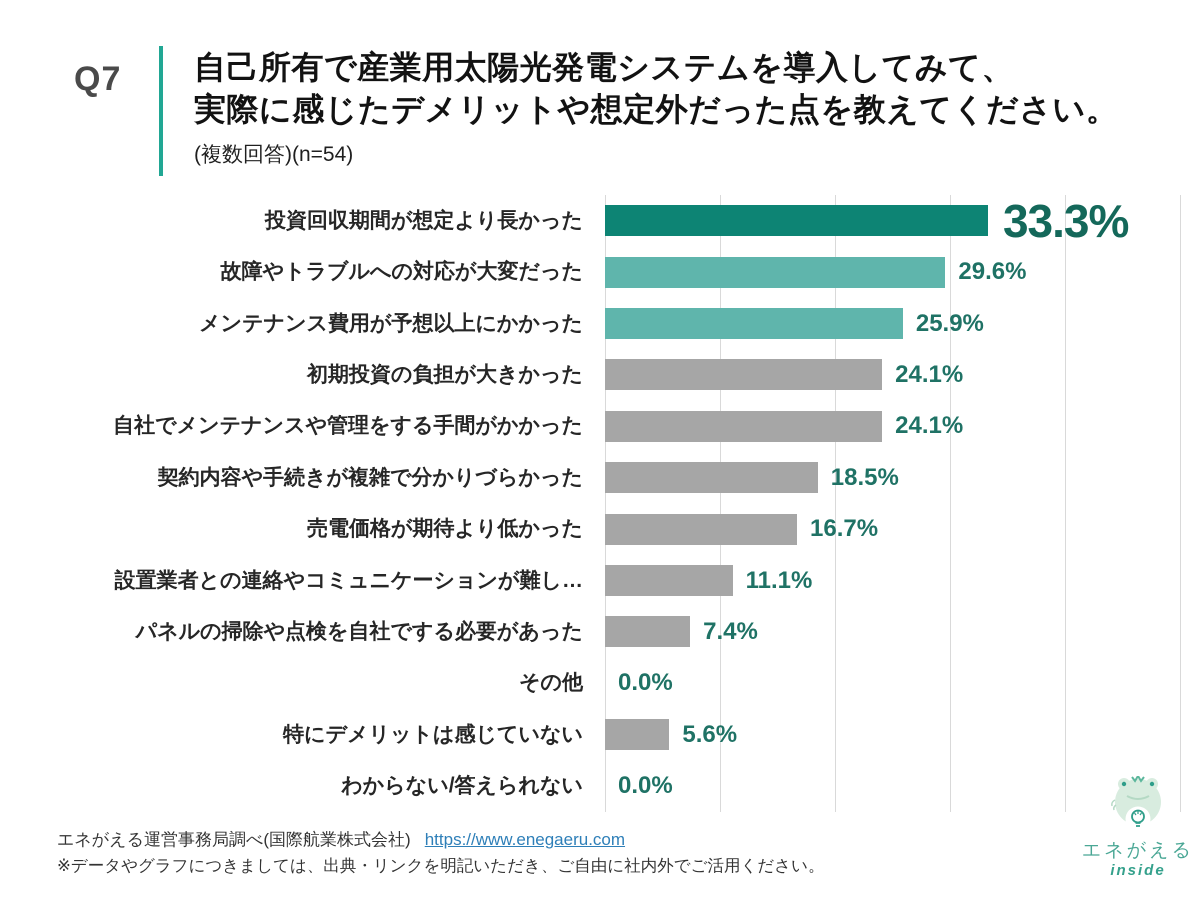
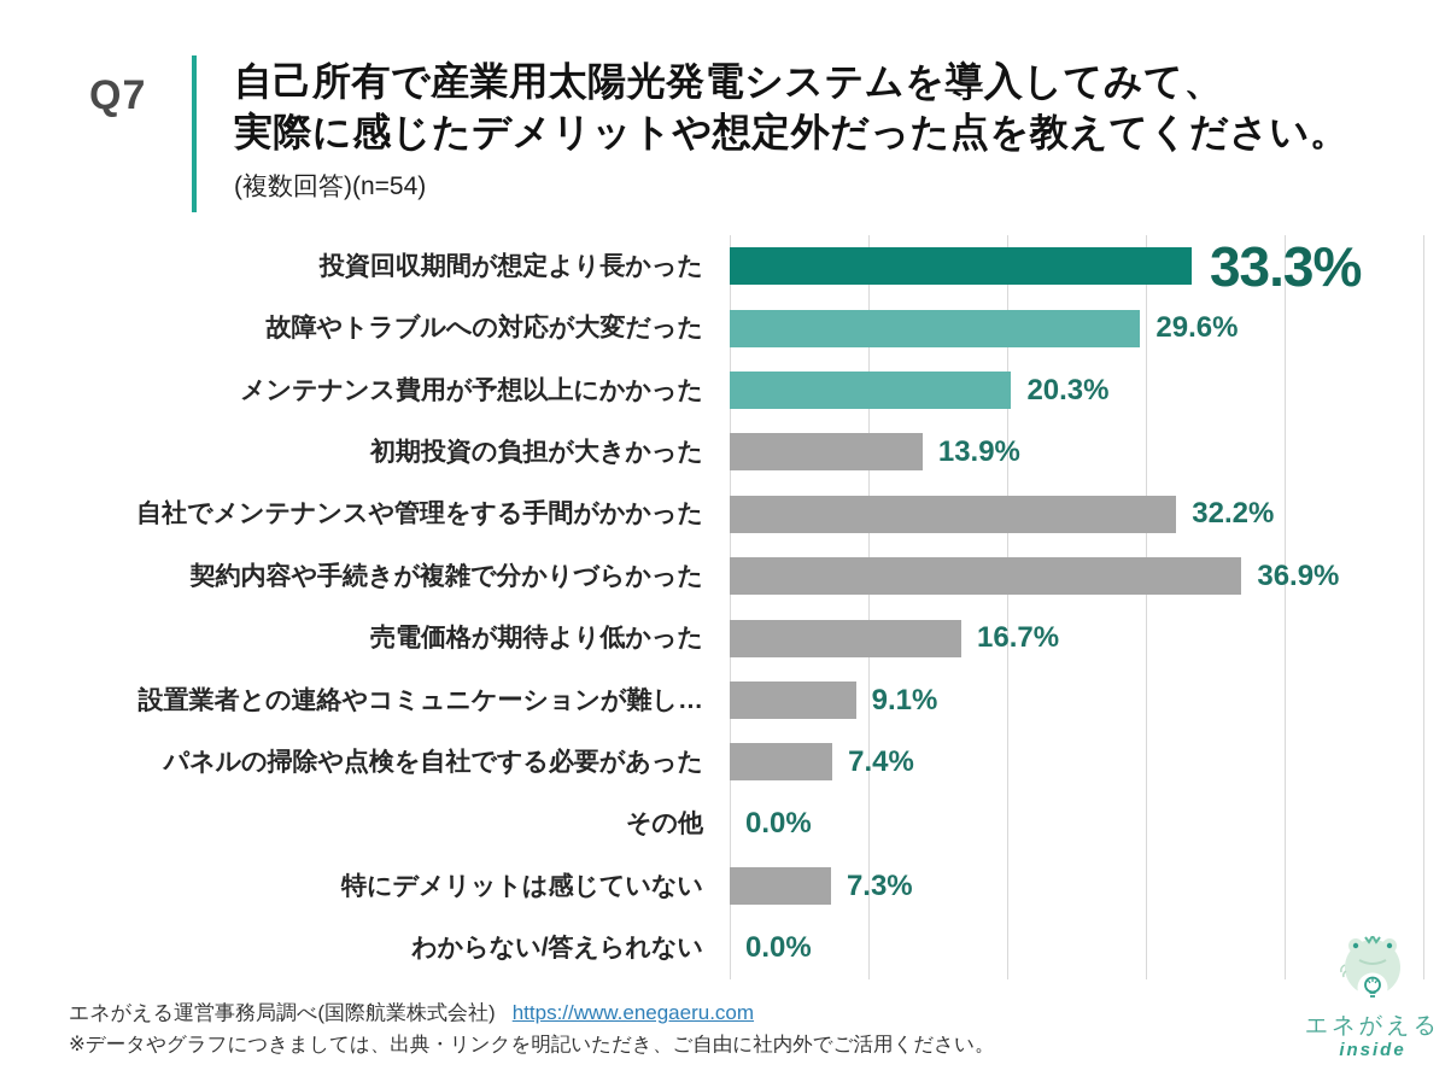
メンテナンス費用が予想以上にかかった: 25.9% -> 20.3%
初期投資の負担が大きかった: 24.1% -> 13.9%
自社でメンテナンスや管理をする手間がかかった: 24.1% -> 32.2%
契約内容や手続きが複雑で分かりづらかった: 18.5% -> 36.9%
設置業者との連絡やコミュニケーションが難し…: 11.1% -> 9.1%
特にデメリットは感じていない: 5.6% -> 7.3%
